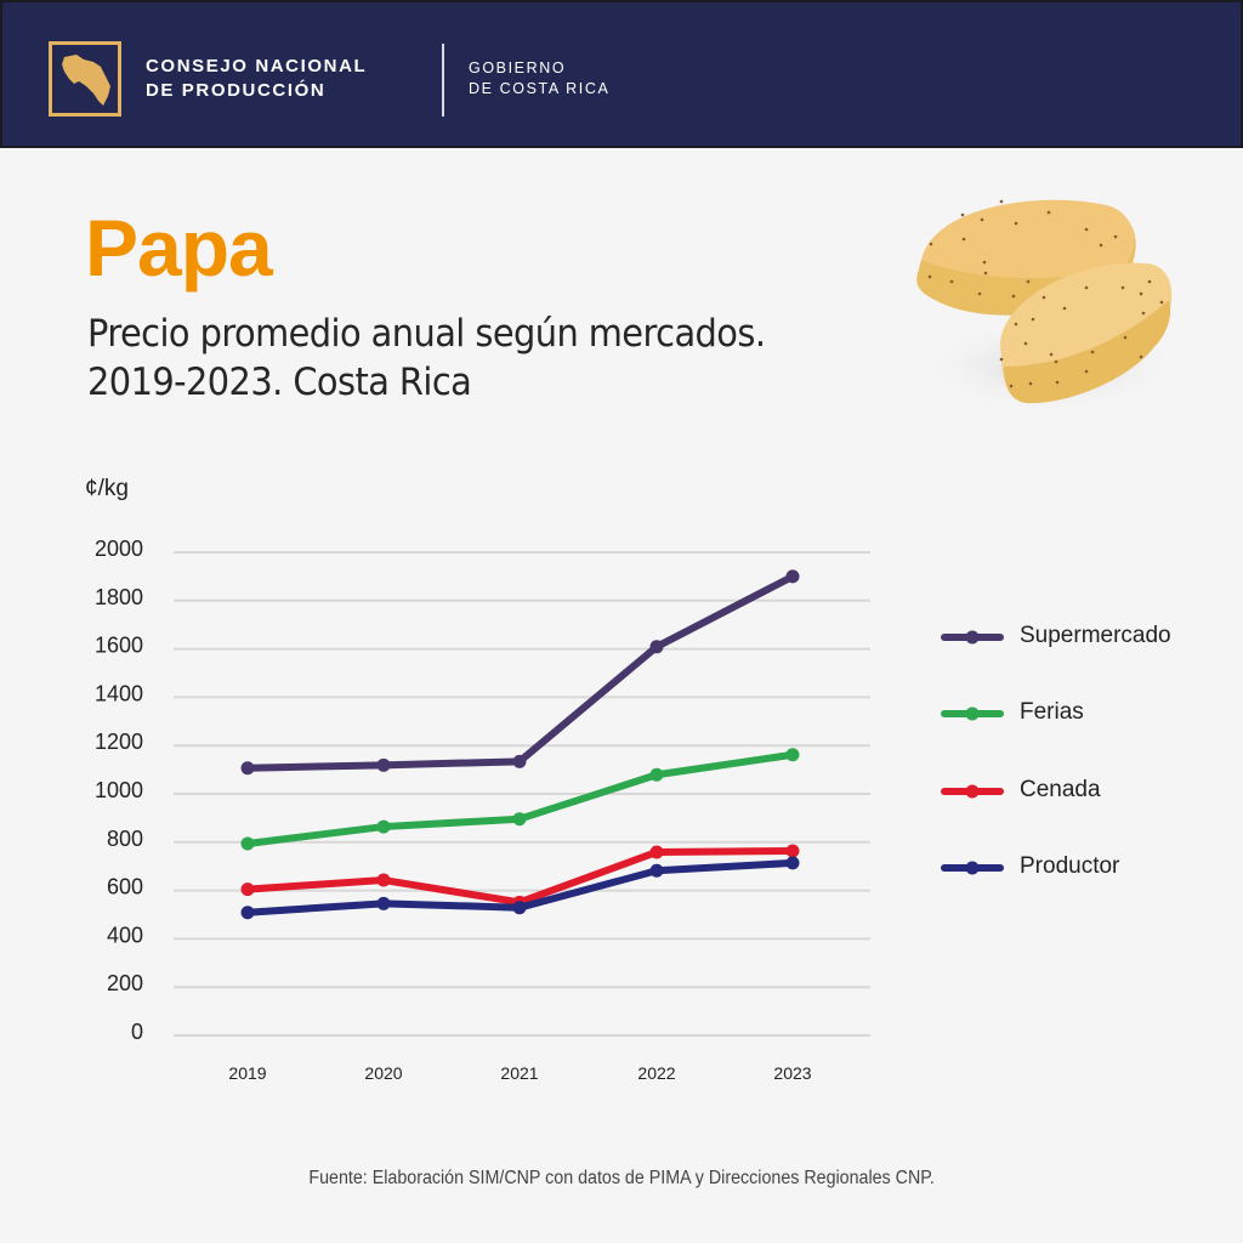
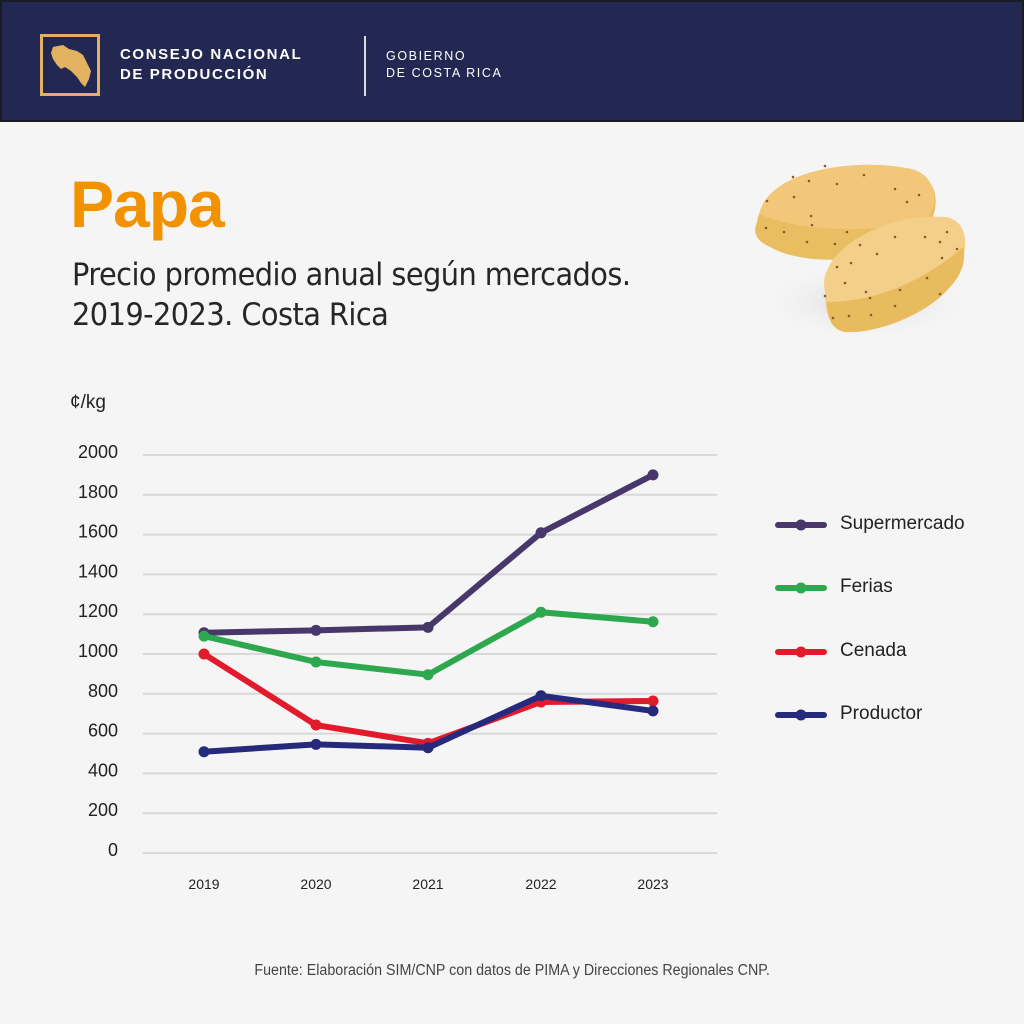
Ferias/2019: 790 -> 1090
Cenada/2019: 600 -> 1000
Ferias/2020: 860 -> 960
Ferias/2022: 1080 -> 1210
Productor/2022: 680 -> 790
